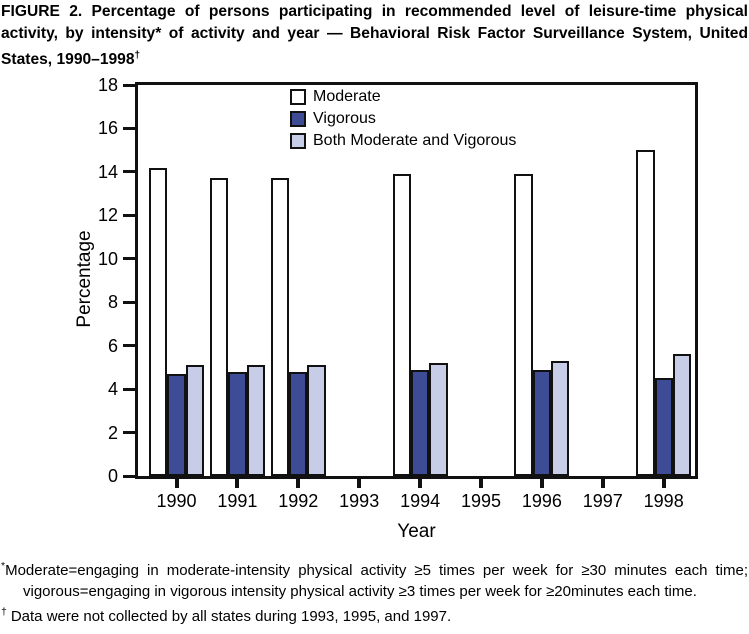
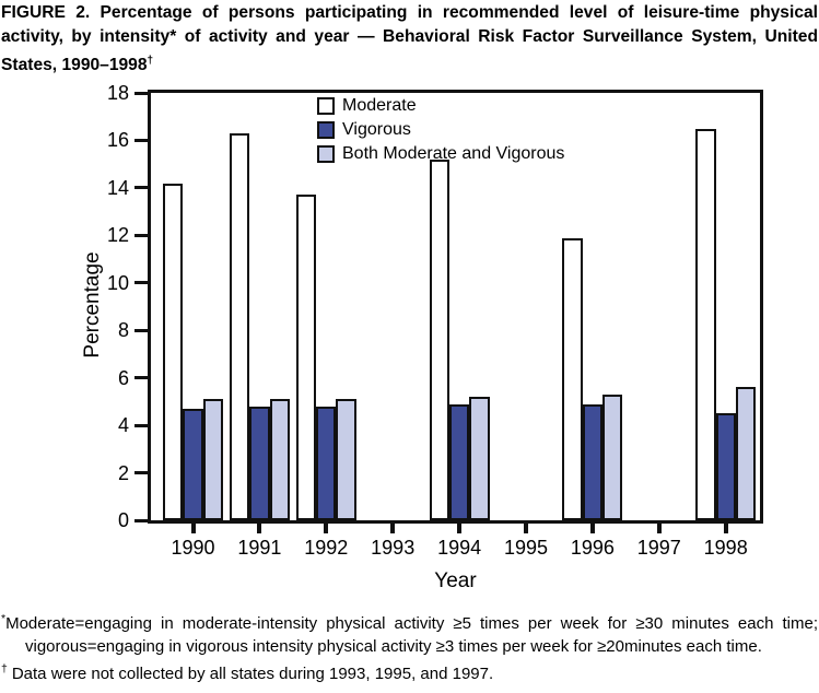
Moderate/1991: 13.7 -> 16.3
Moderate/1994: 13.9 -> 15.2
Moderate/1996: 13.9 -> 11.9
Moderate/1998: 15.0 -> 16.5
